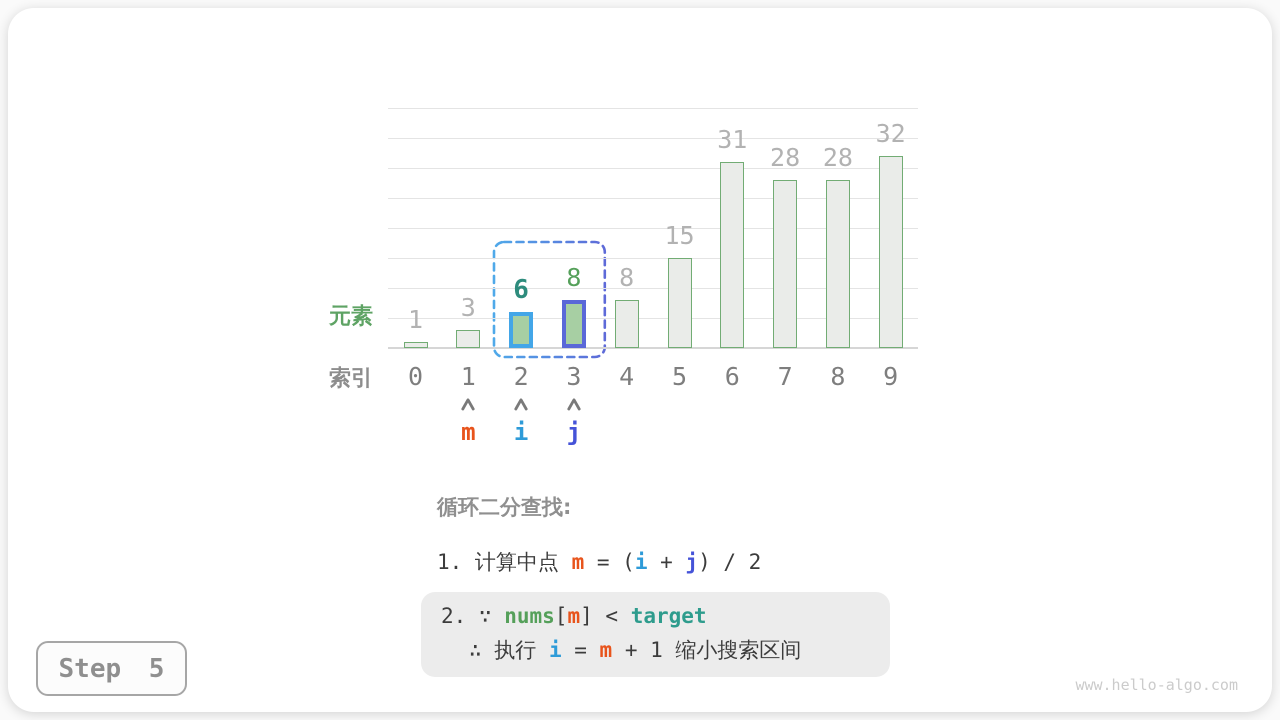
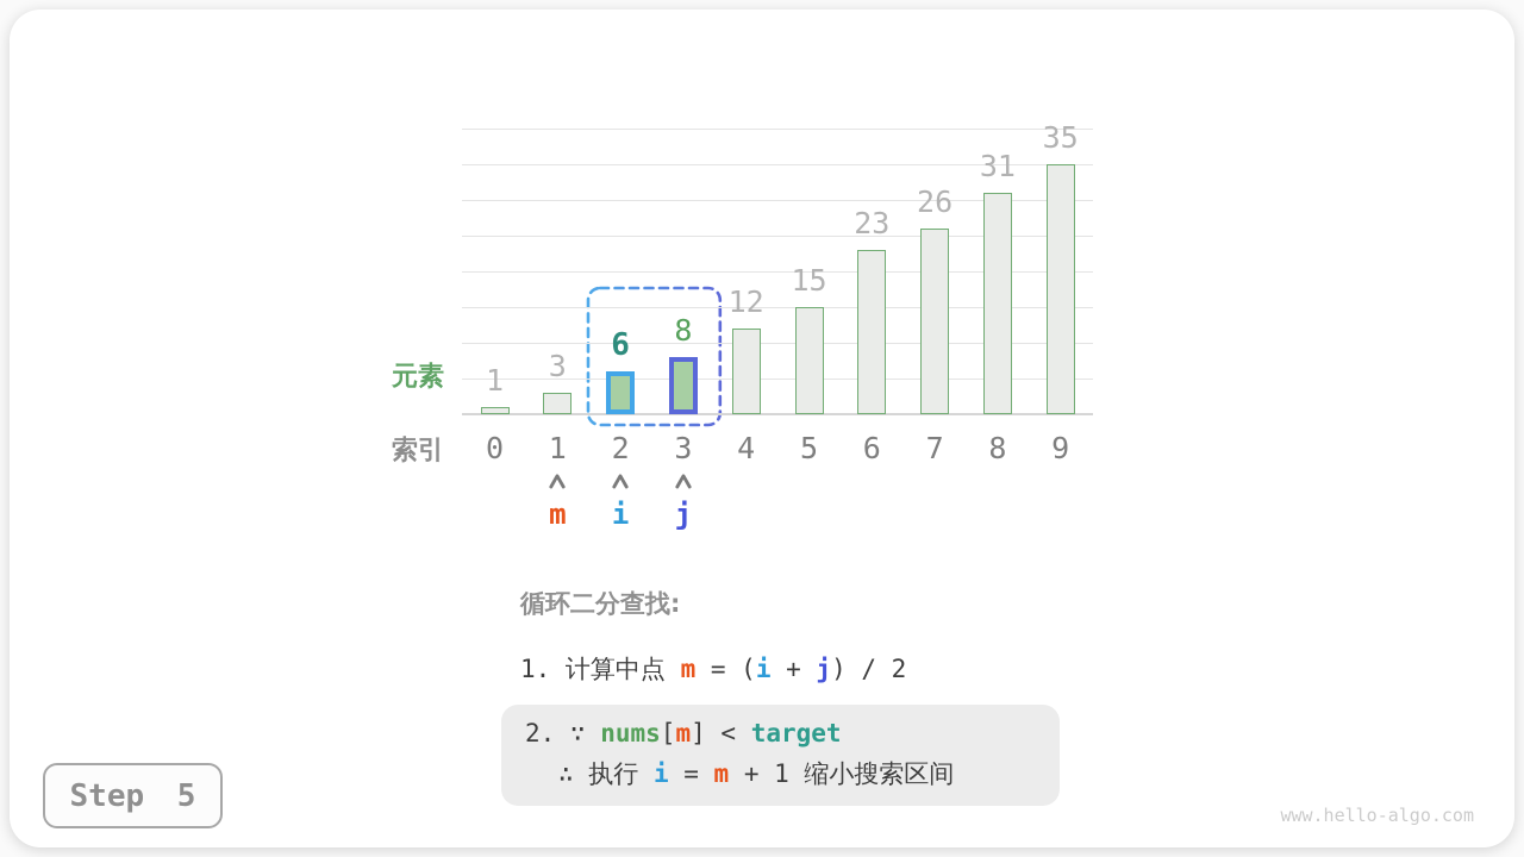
4: 8 -> 12
6: 31 -> 23
7: 28 -> 26
8: 28 -> 31
9: 32 -> 35
